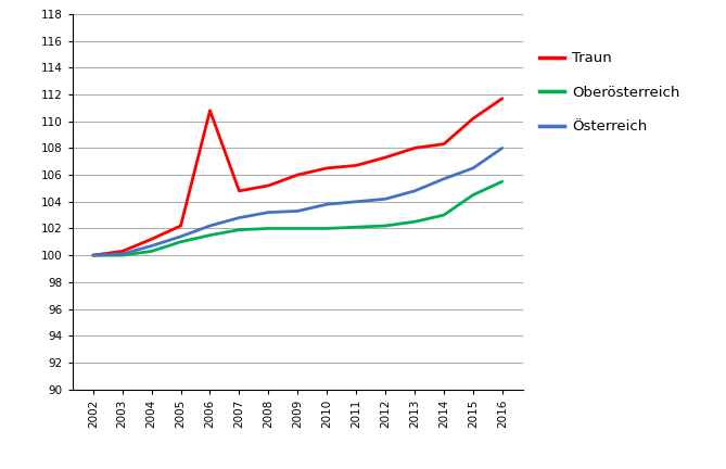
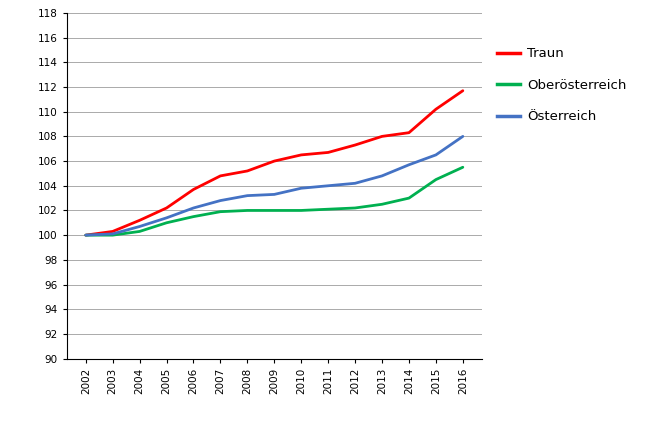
Traun/2006: 110.8 -> 103.7
